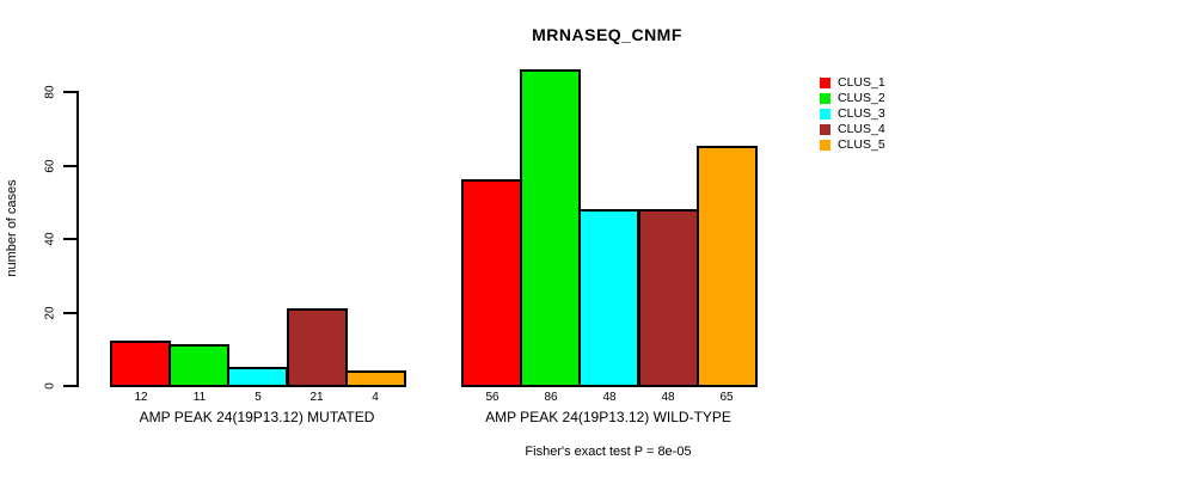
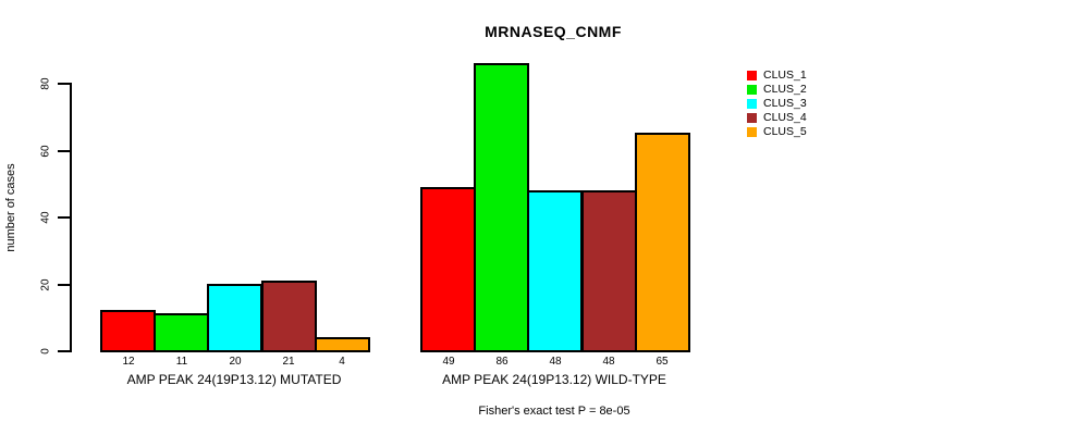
CLUS_3/AMP PEAK 24(19P13.12) MUTATED: 5 -> 20
CLUS_1/AMP PEAK 24(19P13.12) WILD-TYPE: 56 -> 49
